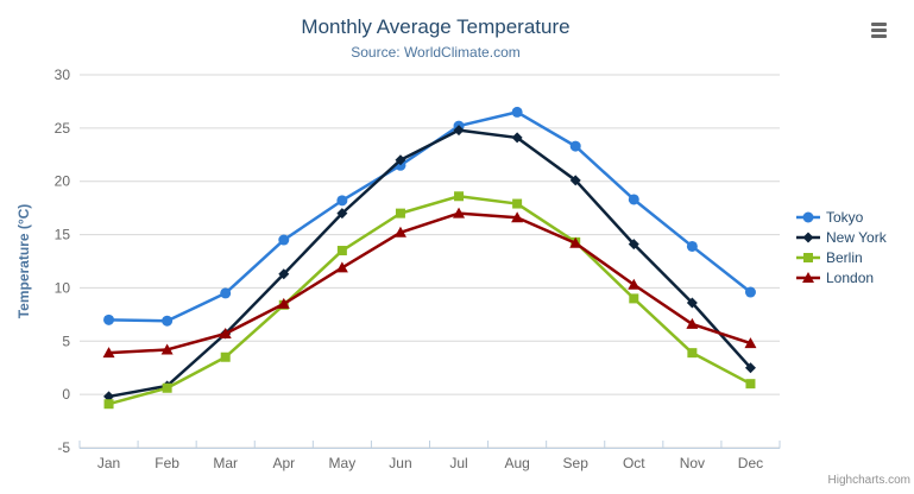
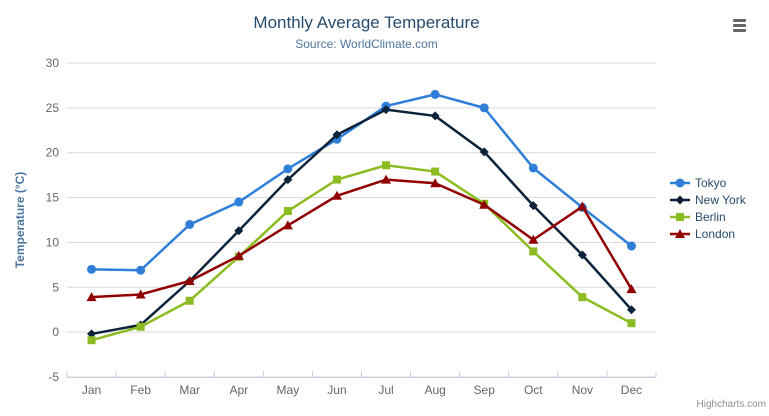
Tokyo/Mar: 10 -> 12
Tokyo/Sep: 23 -> 25
London/Nov: 7 -> 14
